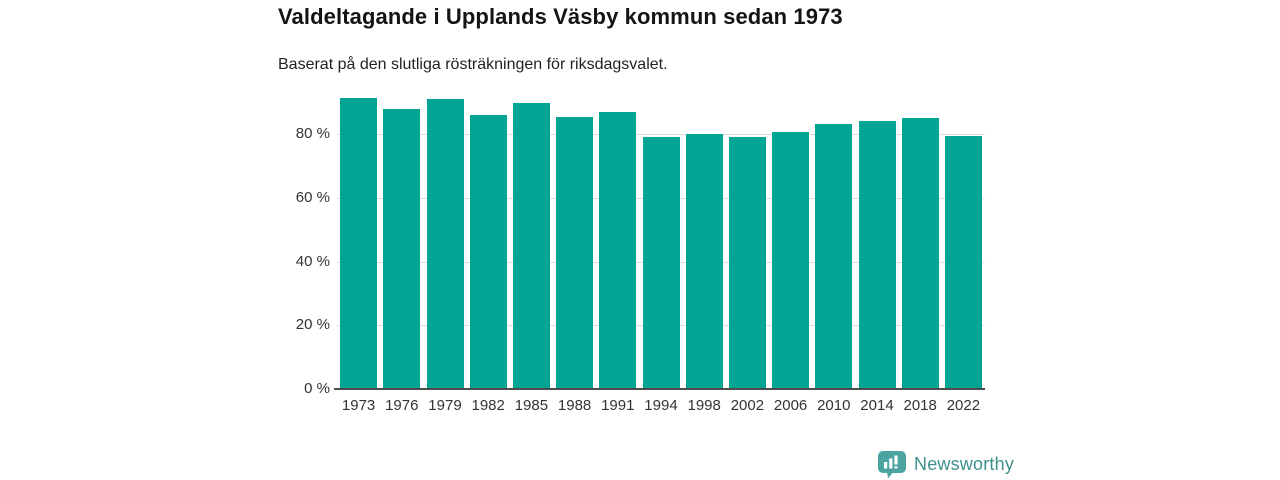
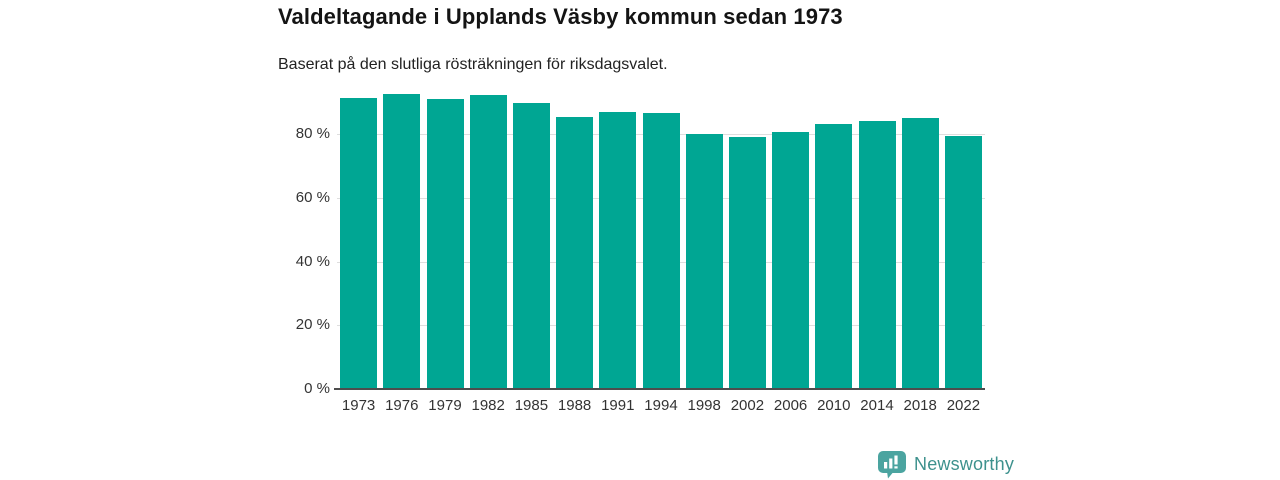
1976: 88% -> 93%
1982: 86% -> 92%
1994: 79% -> 87%
